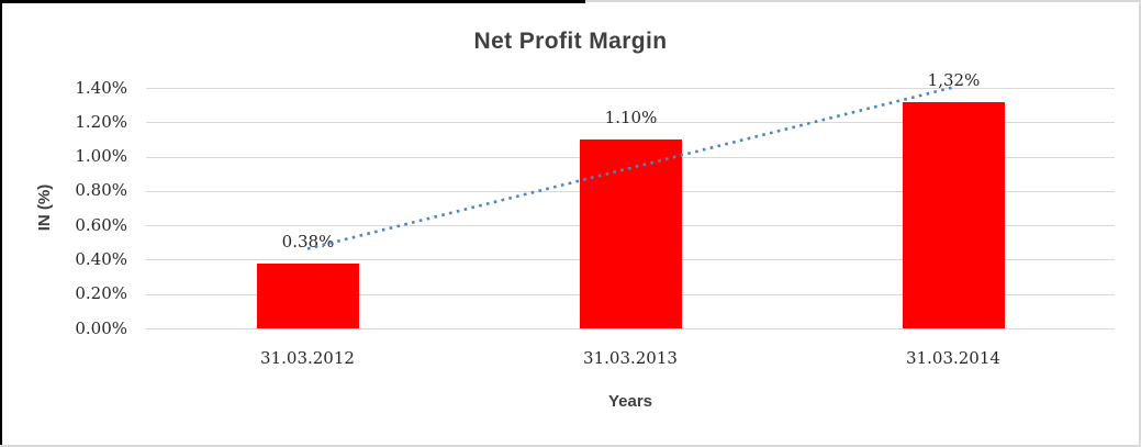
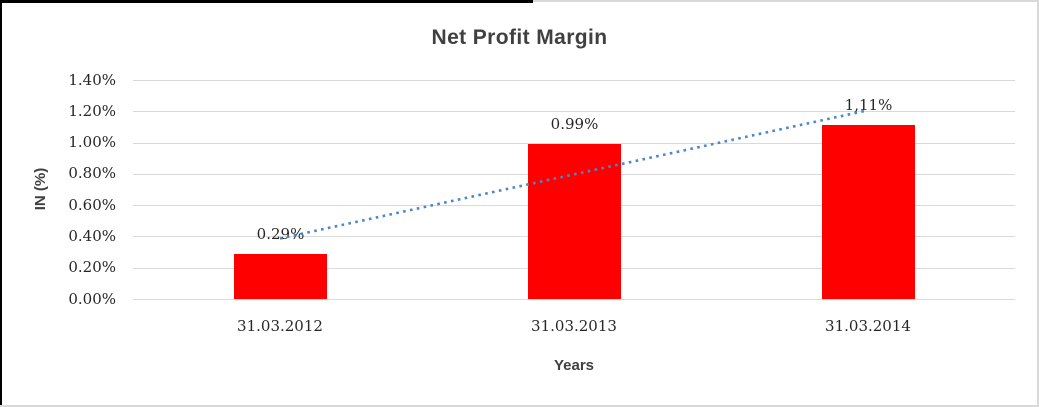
31.03.2012: 0.38% -> 0.29%
31.03.2013: 1.10% -> 0.99%
31.03.2014: 1,32% -> 1,11%
